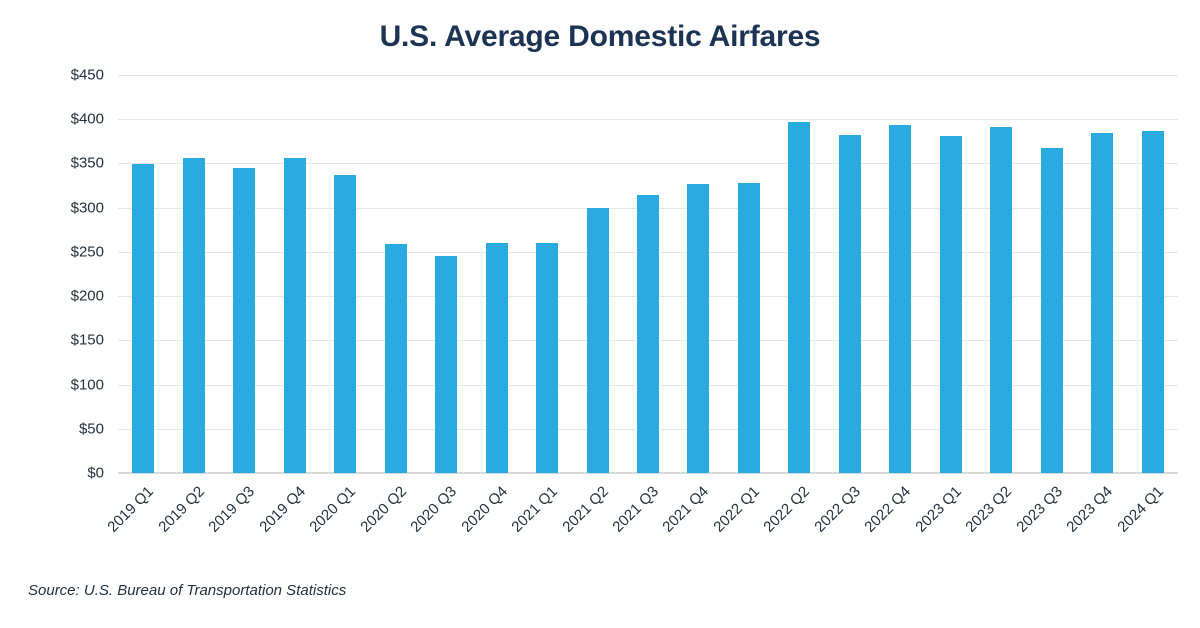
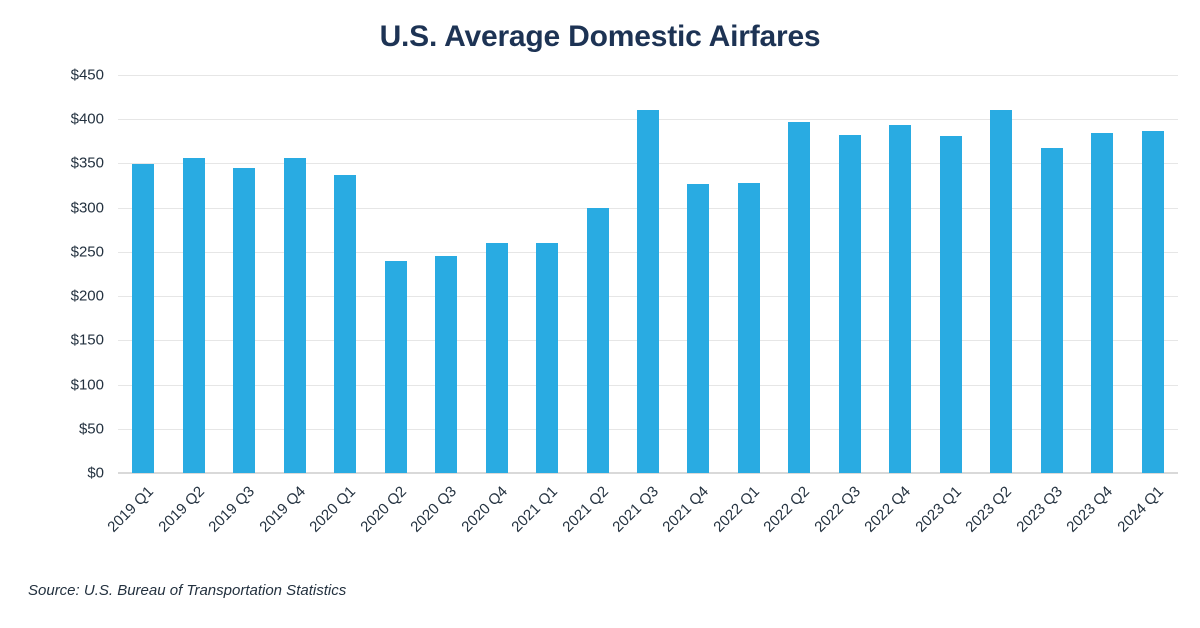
2020 Q2: $260 -> $240
2021 Q3: $310 -> $410
2023 Q2: $390 -> $410
